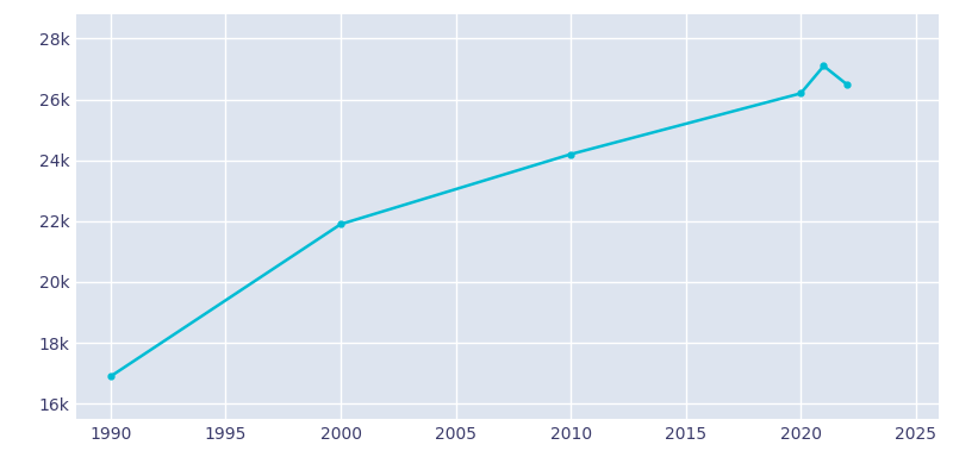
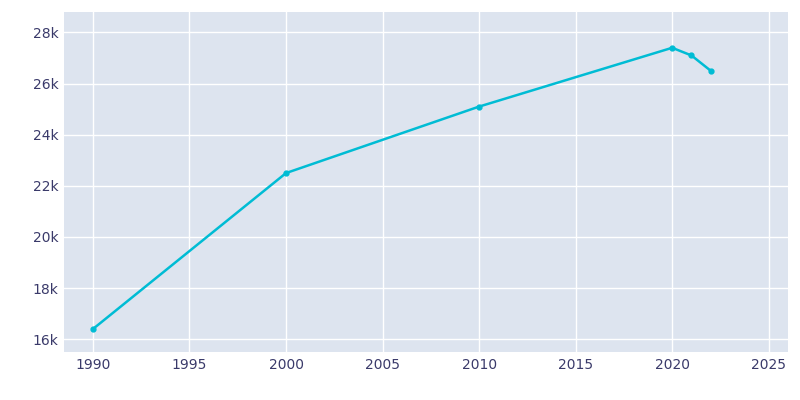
1990: 16.9k -> 16.4k
2000: 21.9k -> 22.5k
2010: 24.2k -> 25.1k
2020: 26.2k -> 27.4k
